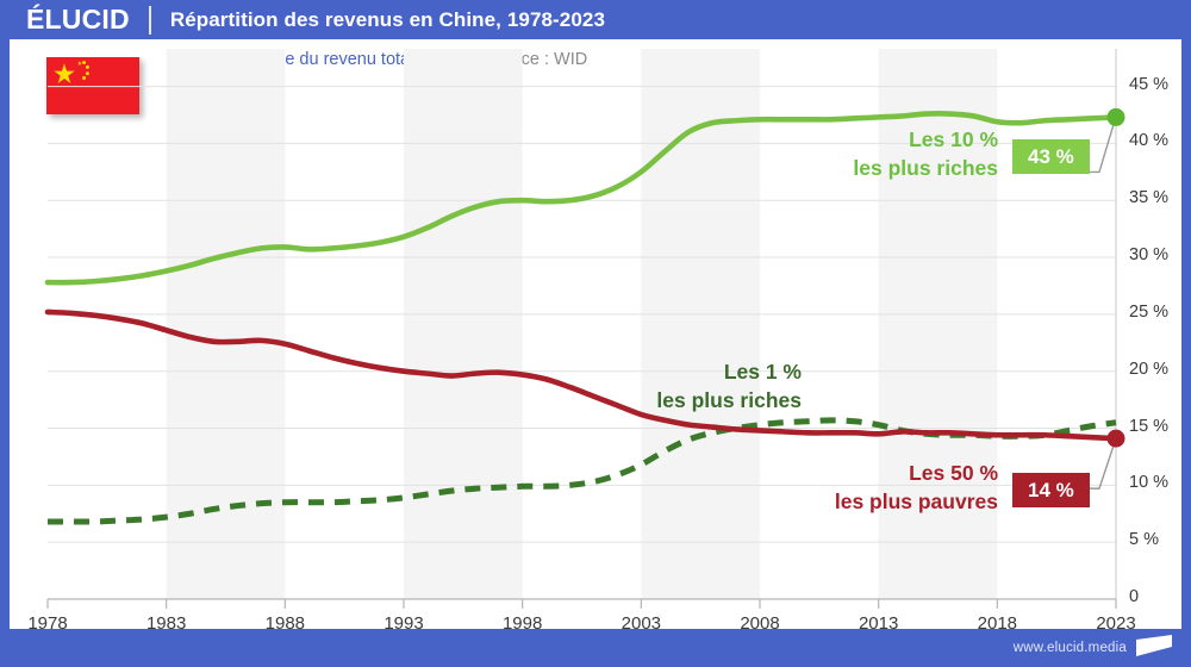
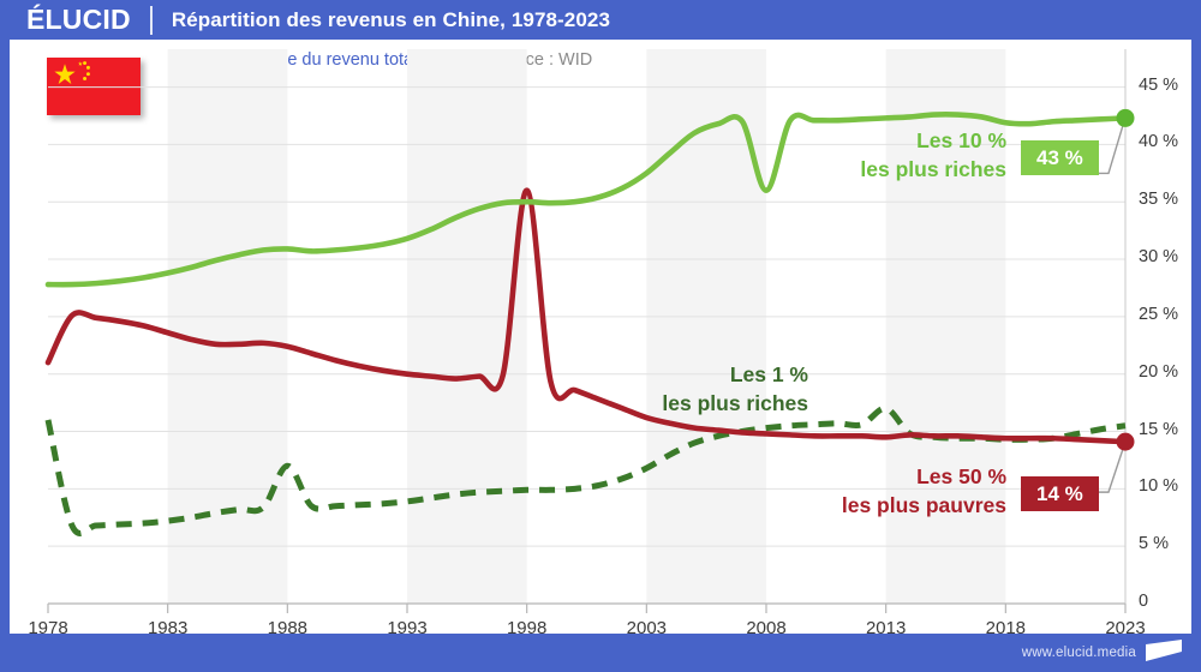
Les 1 % les plus riches/1978: 7% -> 16%
Les 50 % les plus pauvres/1978: 25% -> 21%
Les 1 % les plus riches/1988: 8% -> 12%
Les 50 % les plus pauvres/1998: 20% -> 36%
Les 10 % les plus riches/2008: 42% -> 36%
Les 1 % les plus riches/2013: 15% -> 17%
